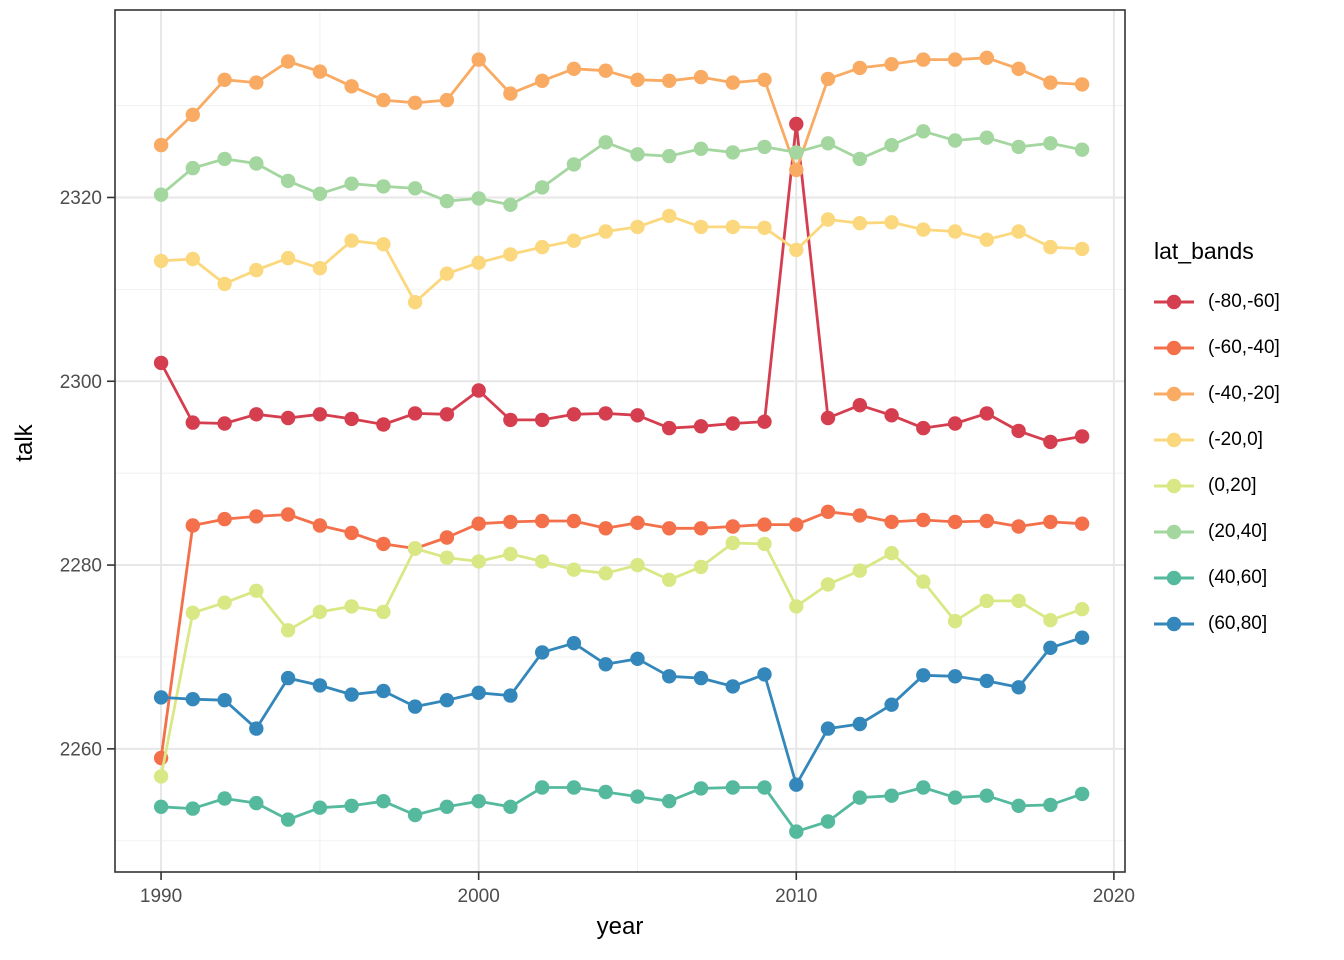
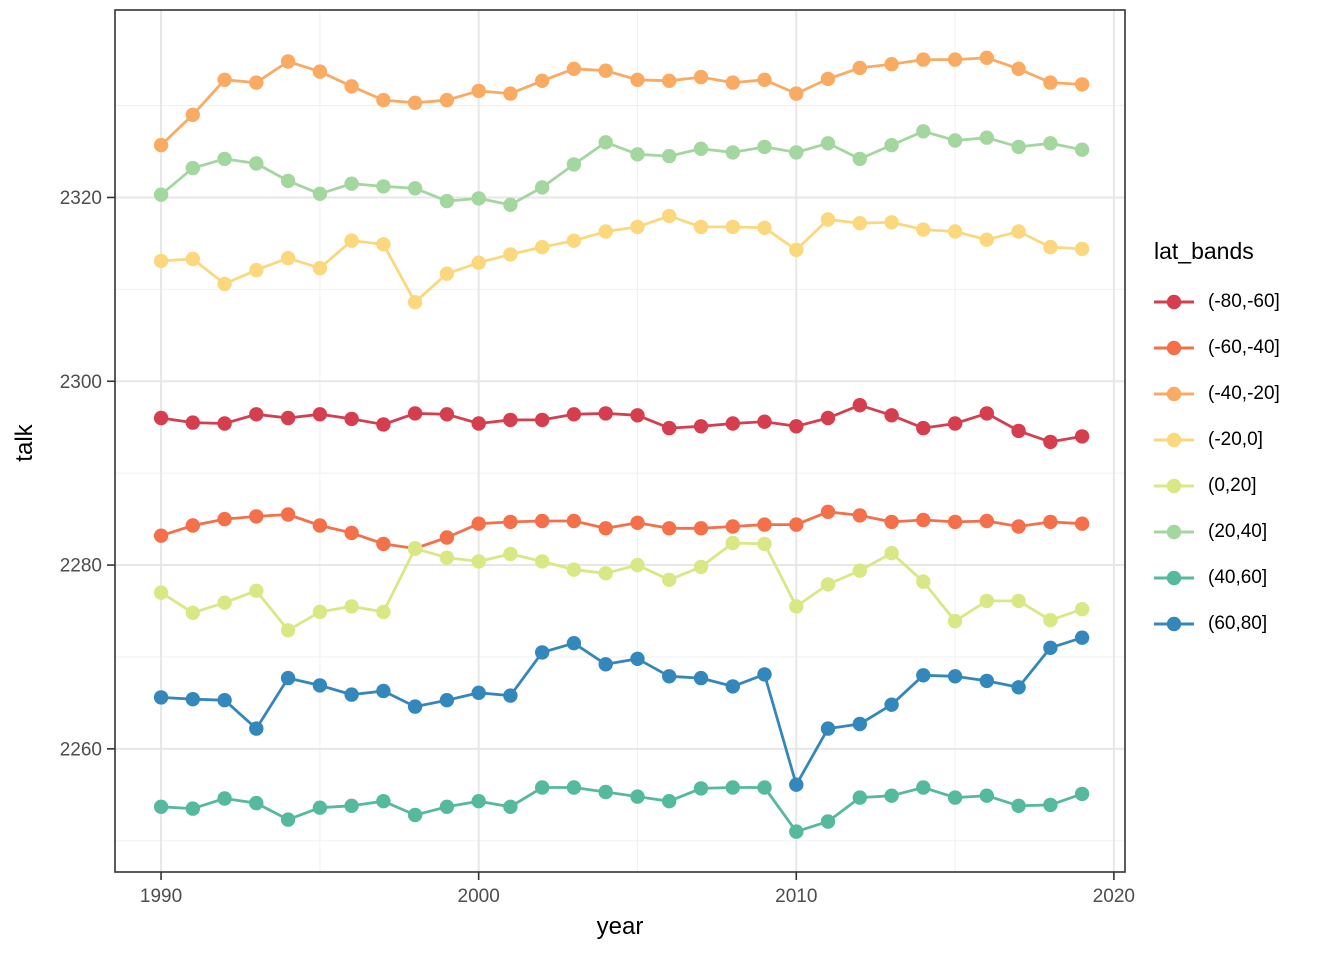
(-80,-60]/1990: 2302 -> 2296
(-60,-40]/1990: 2259 -> 2283
(0,20]/1990: 2257 -> 2277
(-80,-60]/2000: 2299 -> 2295
(-40,-20]/2000: 2335 -> 2332
(-80,-60]/2010: 2328 -> 2295
(-40,-20]/2010: 2323 -> 2331
